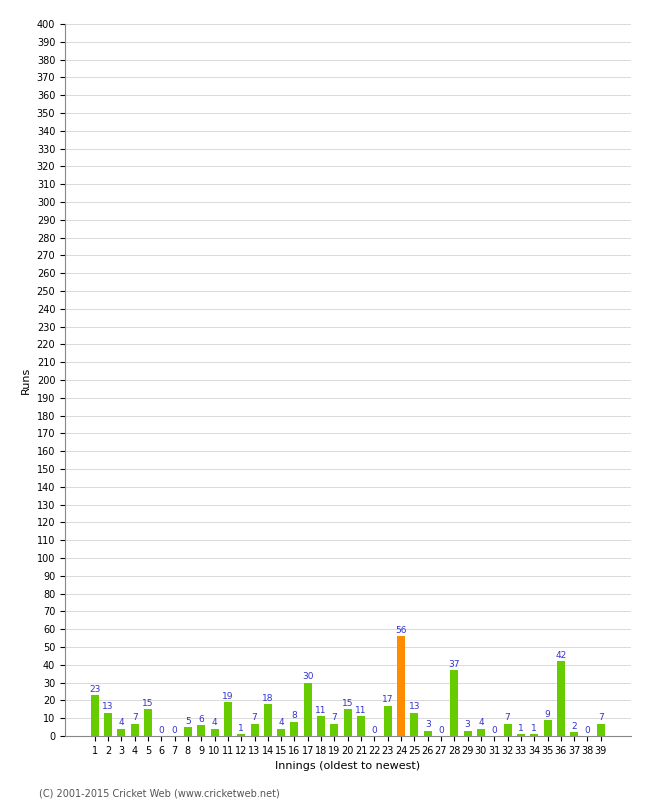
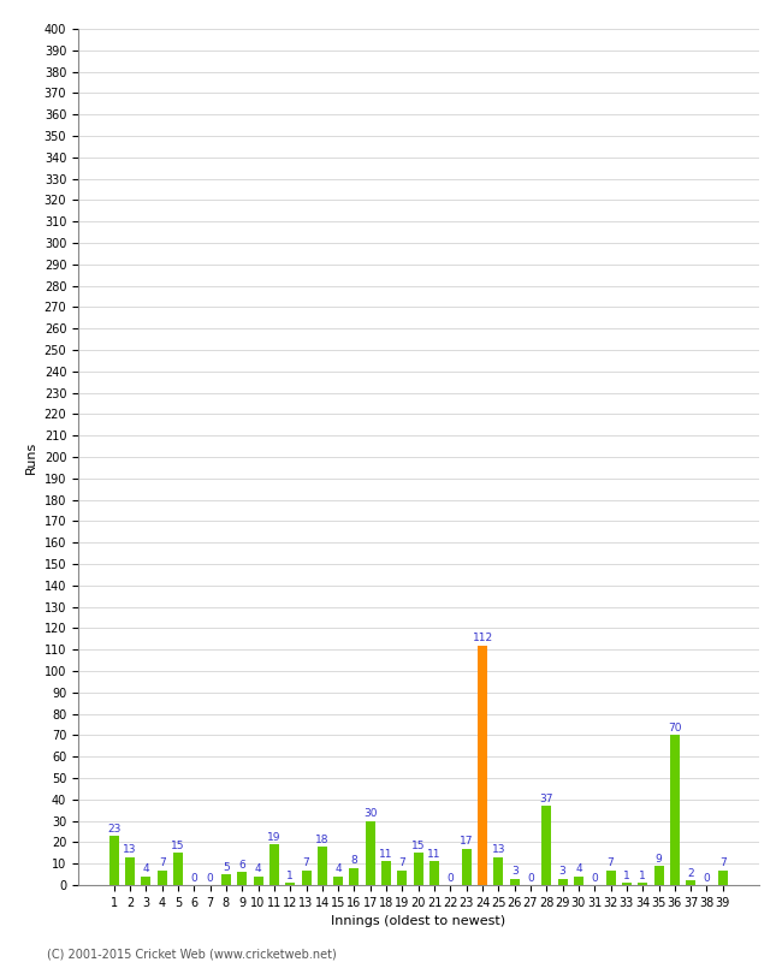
24: 56 -> 112
36: 42 -> 70
